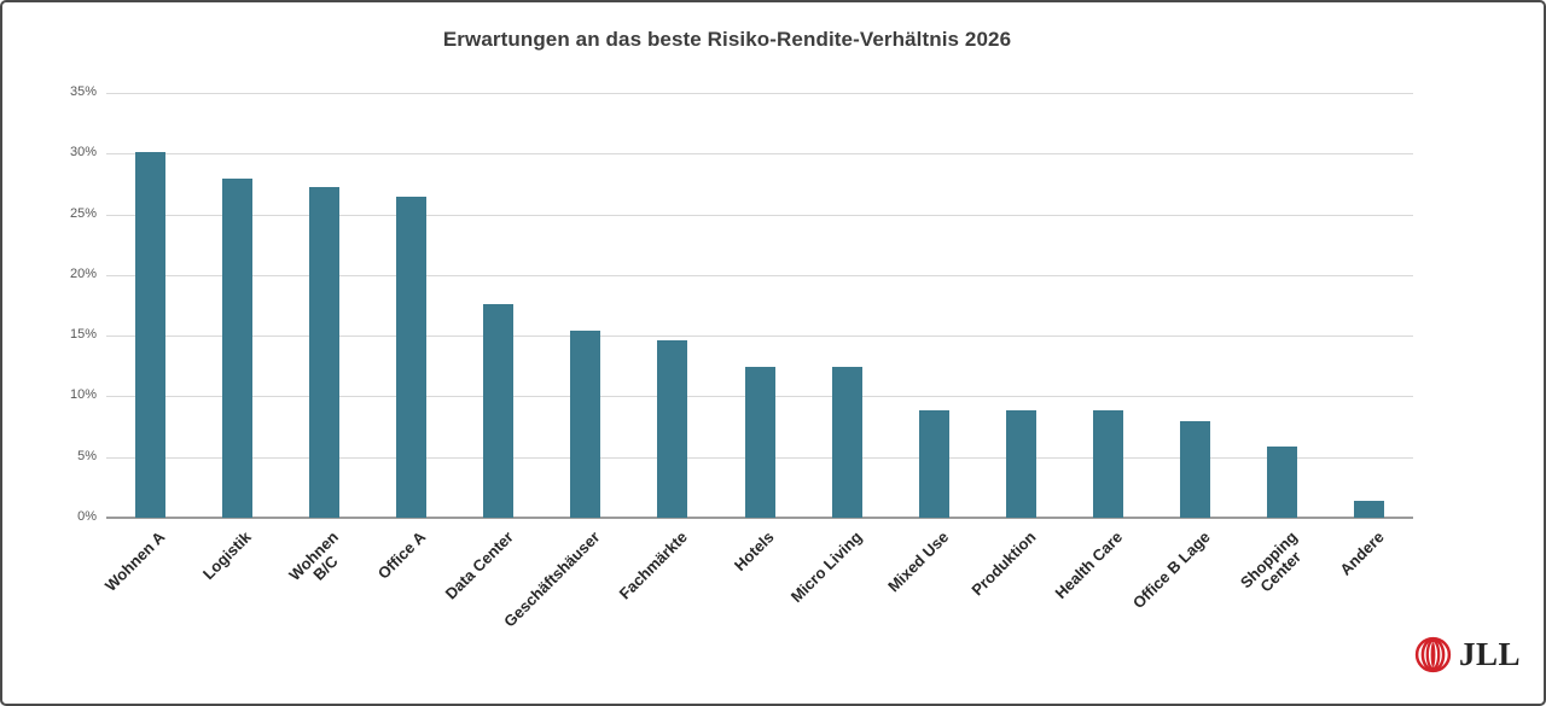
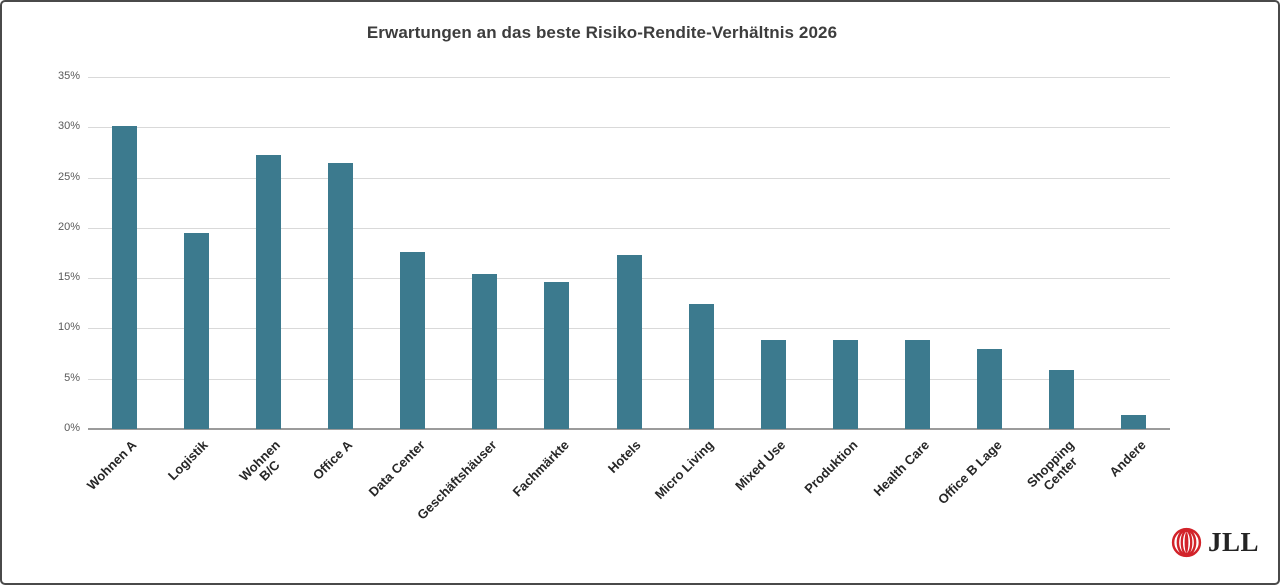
Logistik: 27.9% -> 19.5%
Hotels: 12.4% -> 17.3%
